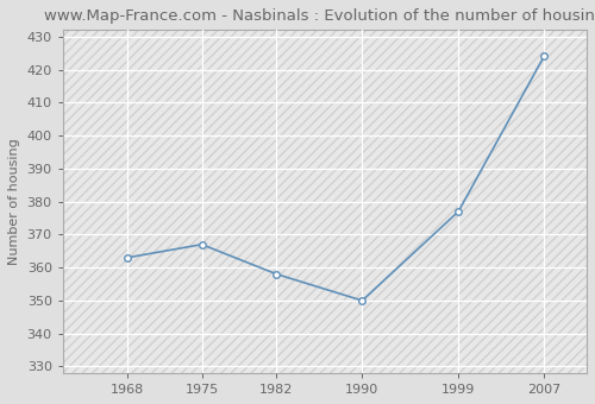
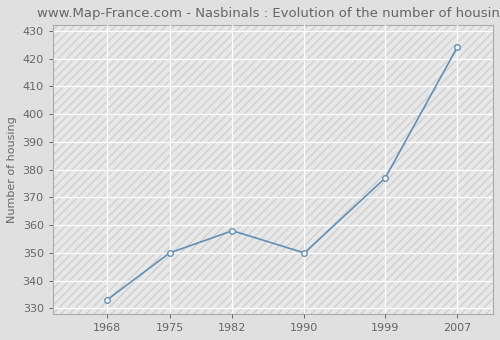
1968: 363 -> 333
1975: 367 -> 350
